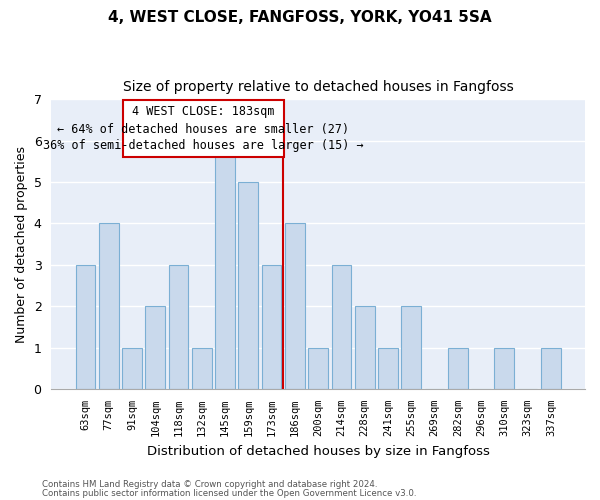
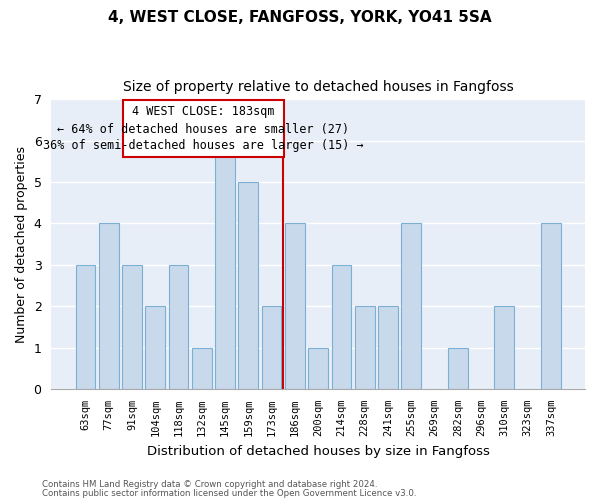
91sqm: 1 -> 3
173sqm: 3 -> 2
241sqm: 1 -> 2
255sqm: 2 -> 4
310sqm: 1 -> 2
337sqm: 1 -> 4
